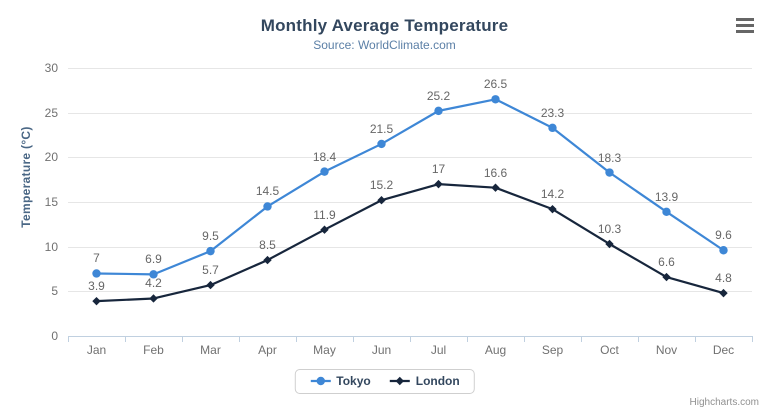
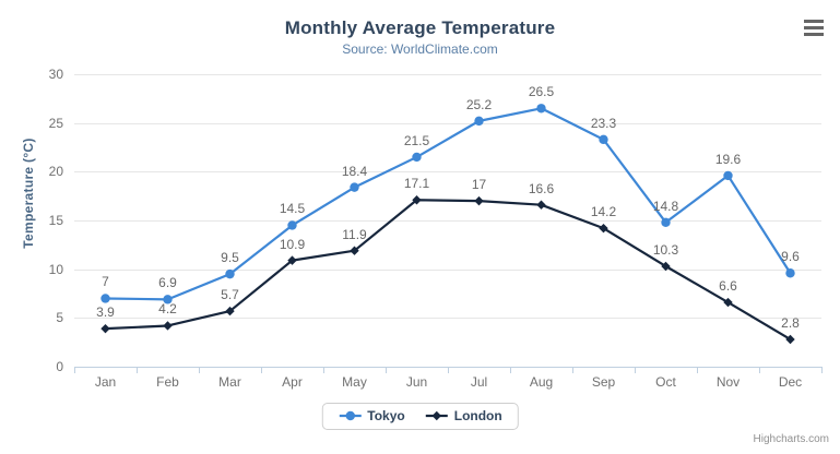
London/Apr: 8.5 -> 10.9
London/Jun: 15.2 -> 17.1
Tokyo/Oct: 18.3 -> 14.8
Tokyo/Nov: 13.9 -> 19.6
London/Dec: 4.8 -> 2.8
